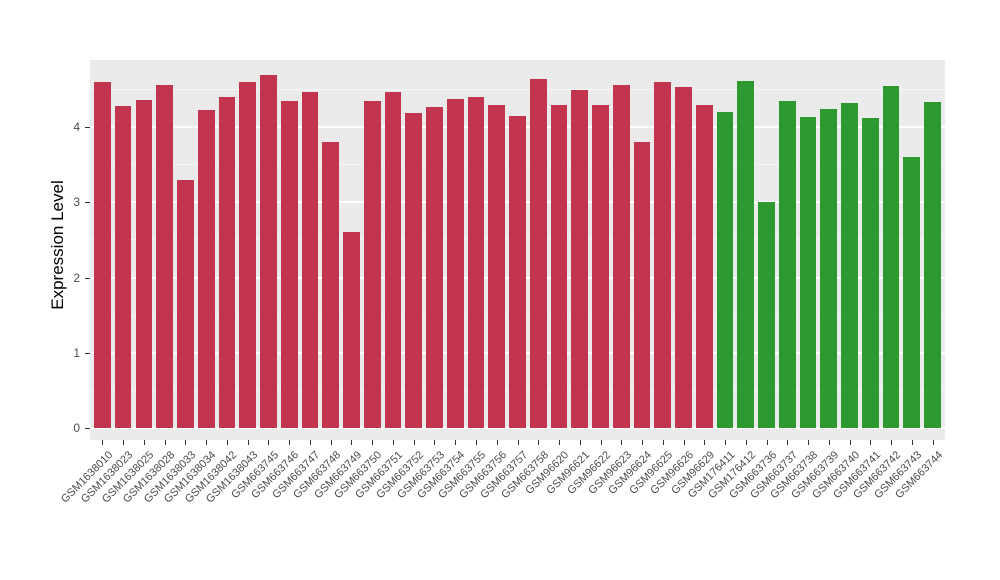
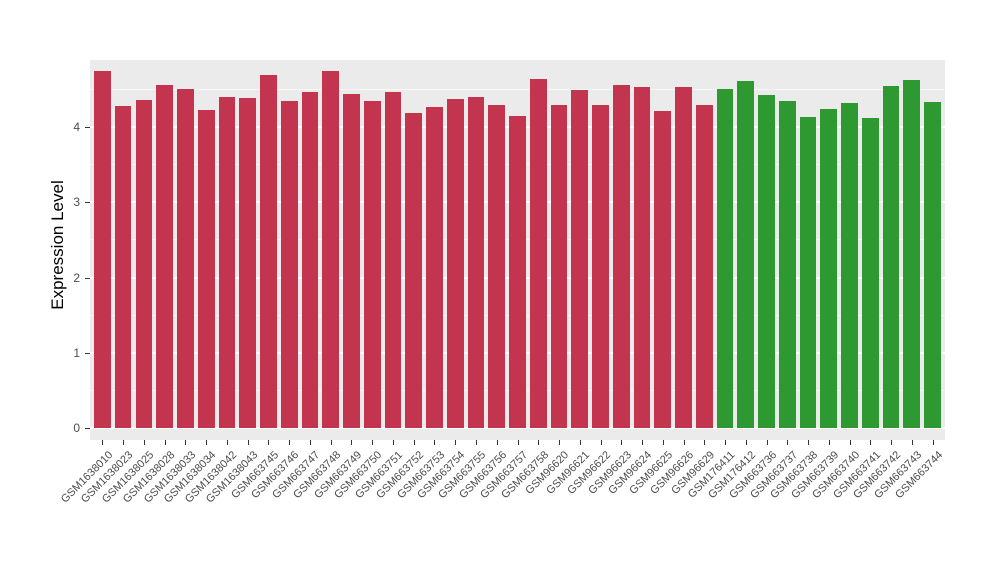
GSM1638010: 4.6 -> 4.8
GSM1638033: 3.3 -> 4.5
GSM1638043: 4.6 -> 4.4
GSM663748: 3.8 -> 4.8
GSM663749: 2.6 -> 4.4
GSM96624: 3.8 -> 4.5
GSM96625: 4.6 -> 4.2
GSM176411: 4.2 -> 4.5
GSM663736: 3.0 -> 4.4
GSM663743: 3.6 -> 4.6
